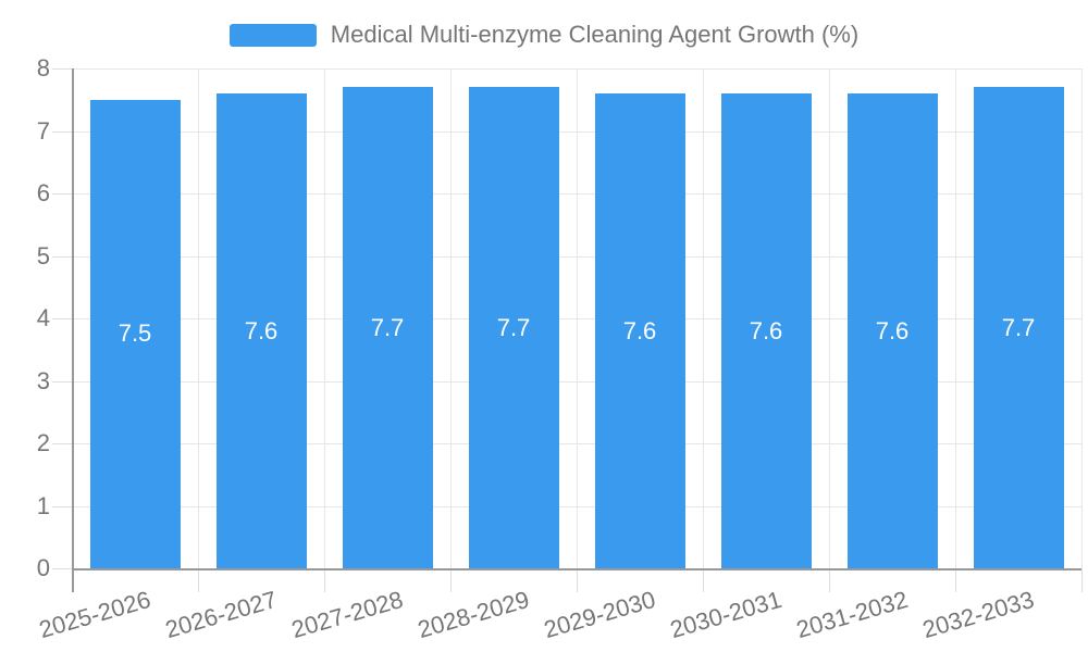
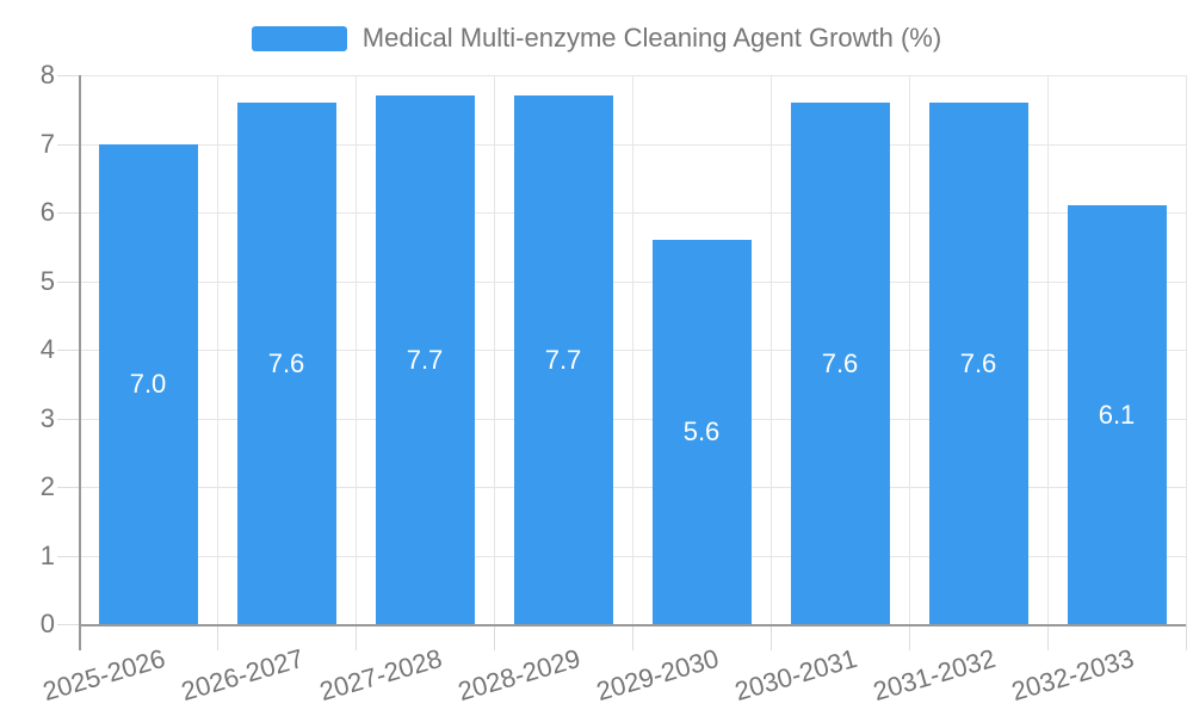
2025-2026: 7.5 -> 7.0
2029-2030: 7.6 -> 5.6
2032-2033: 7.7 -> 6.1
